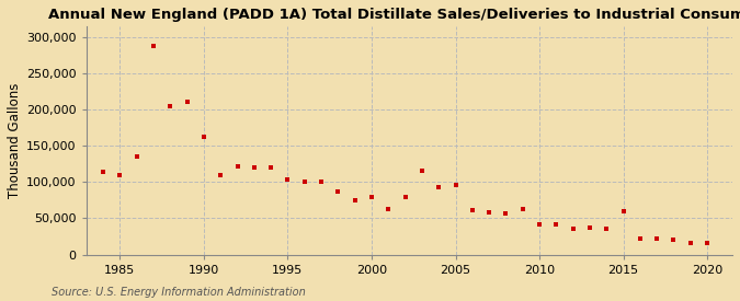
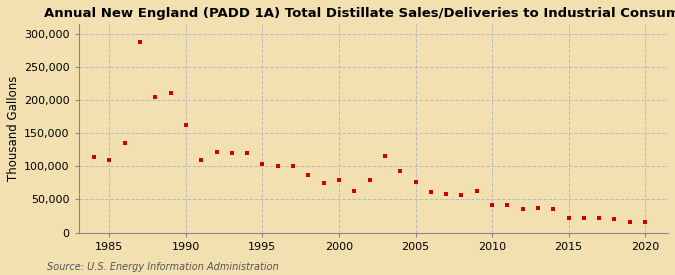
2005: 96,000 -> 76,000
2015: 60,000 -> 22,000
